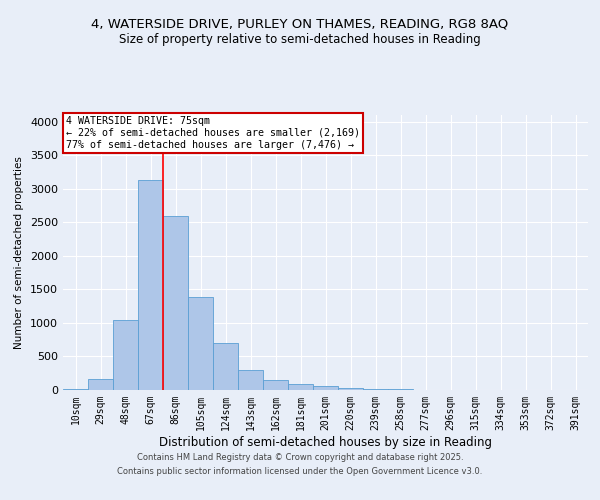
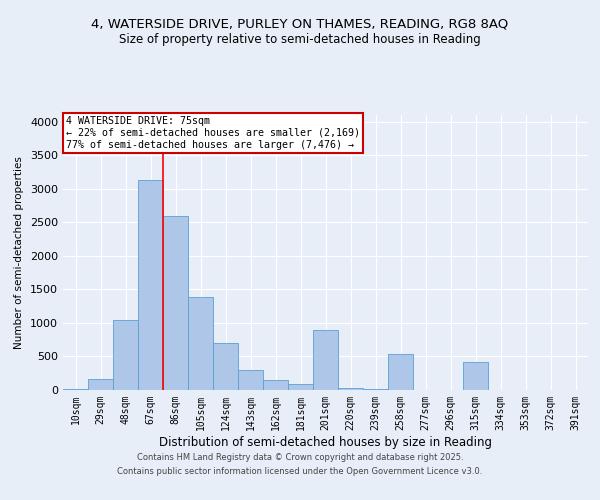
201sqm: 60 -> 900
258sqm: 10 -> 540
315sqm: 0 -> 420
